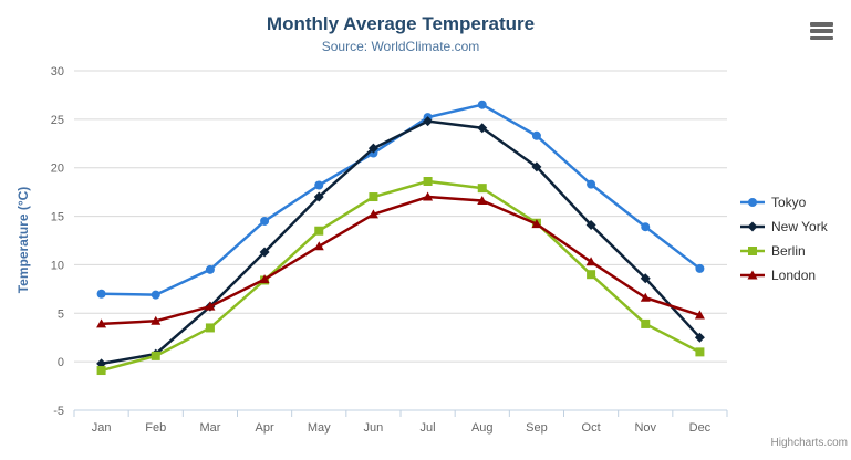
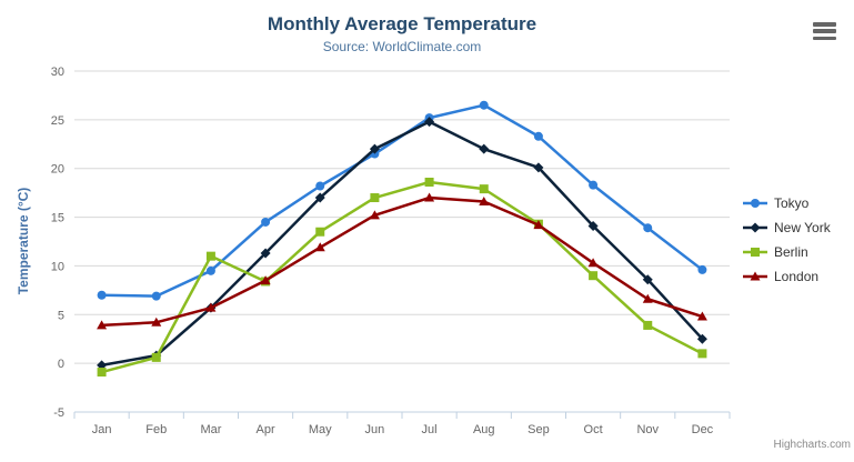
Berlin/Mar: 4 -> 11
New York/Aug: 24 -> 22
